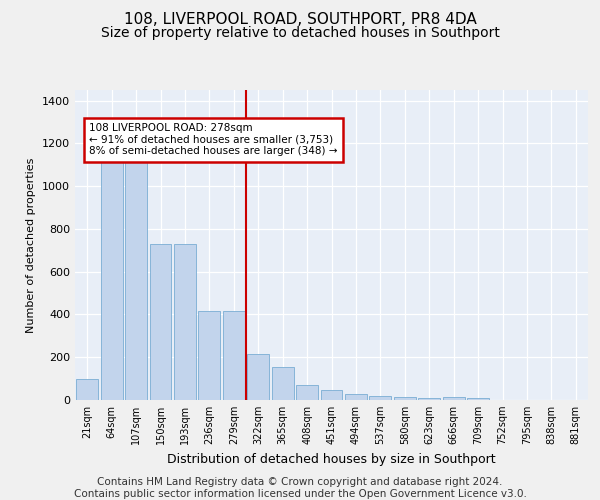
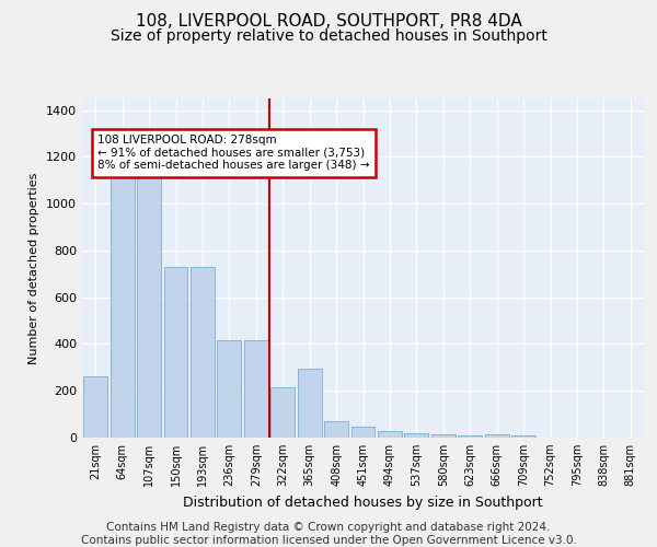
21sqm: 100 -> 260
365sqm: 155 -> 295
